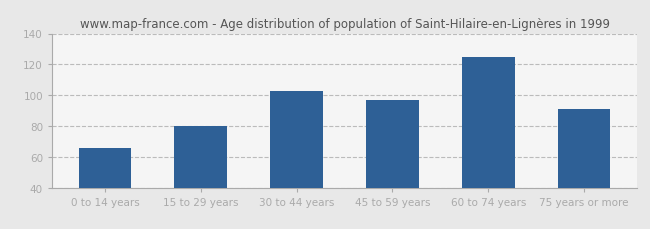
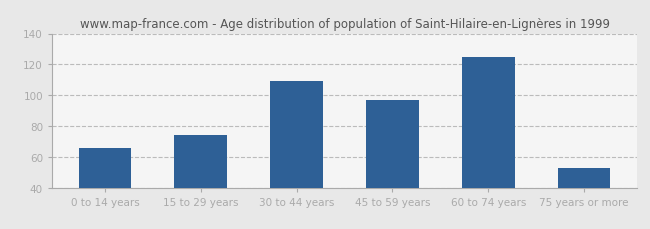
15 to 29 years: 80 -> 74
30 to 44 years: 103 -> 109
75 years or more: 91 -> 53
